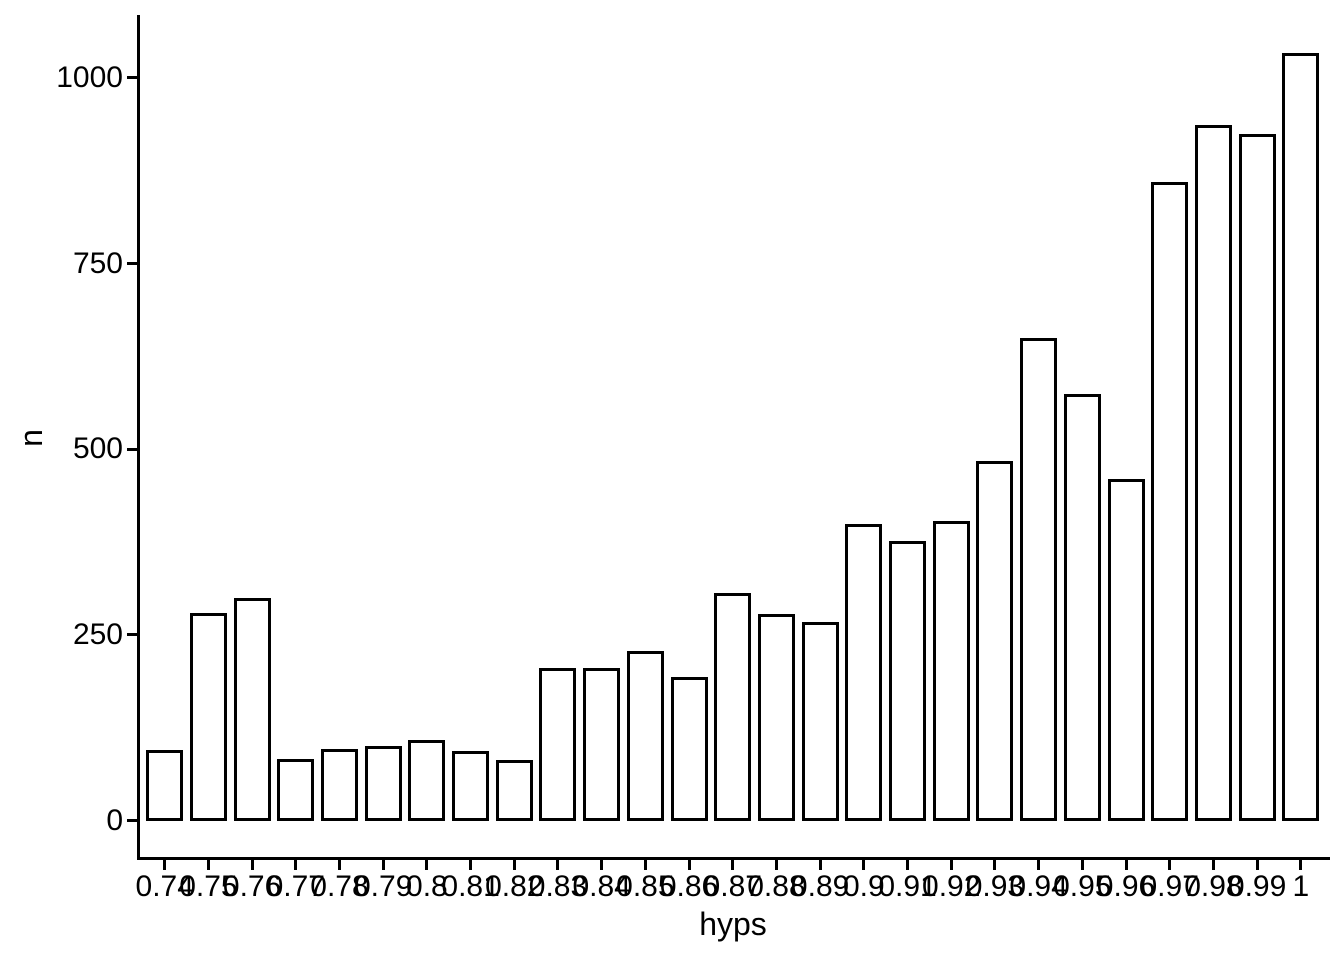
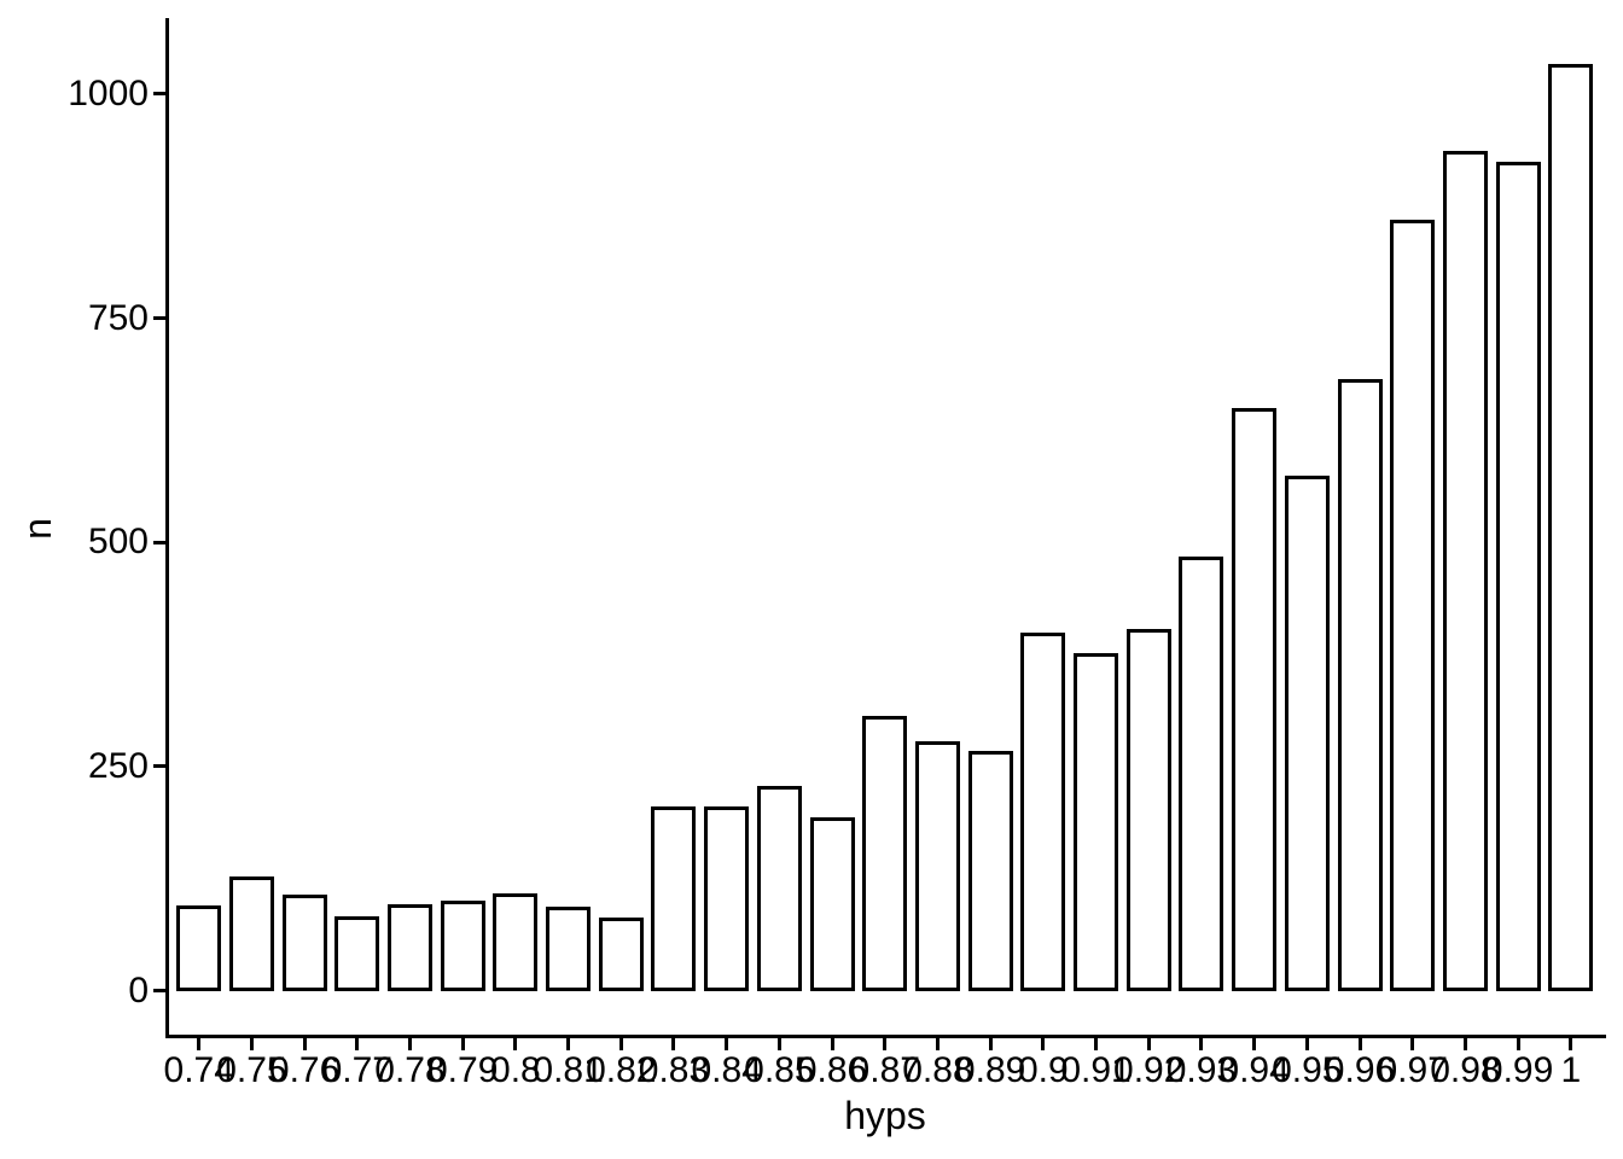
0.75: 280 -> 130
0.76: 300 -> 110
0.96: 460 -> 680
